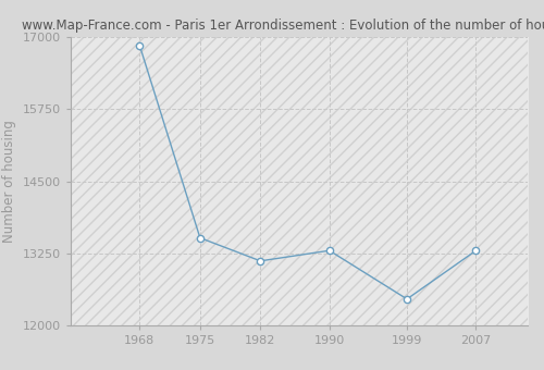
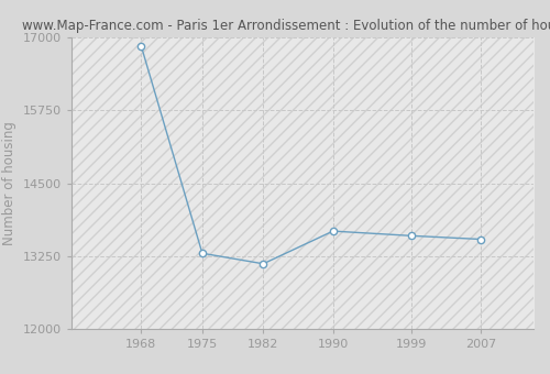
1975: 13520 -> 13300
1990: 13300 -> 13680
1999: 12460 -> 13600
2007: 13300 -> 13540
